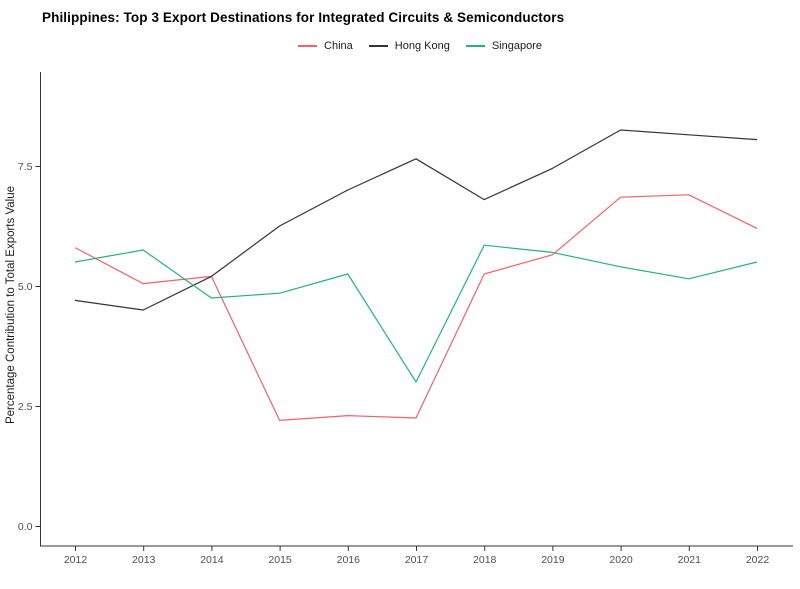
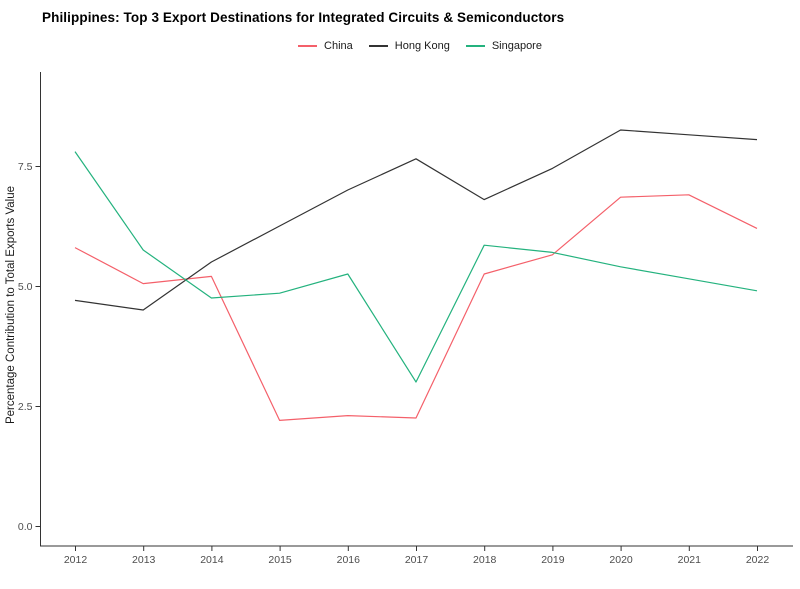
Singapore/2012: 5.5 -> 7.8
Hong Kong/2014: 5.2 -> 5.5
Singapore/2022: 5.5 -> 4.9
